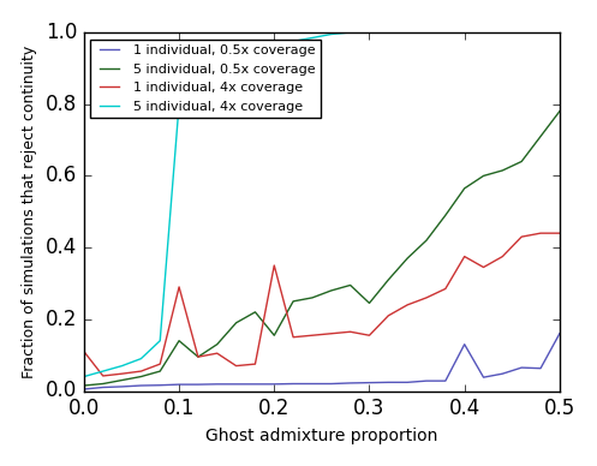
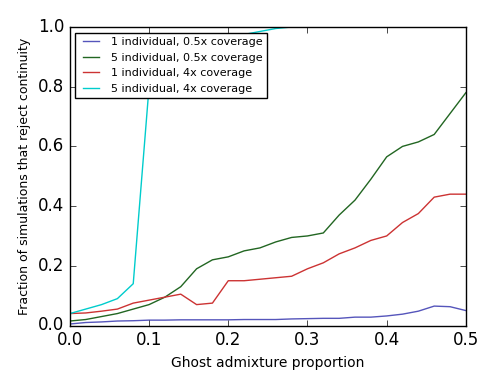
1 individual, 4x coverage/0.0: 0.110 -> 0.040
5 individual, 0.5x coverage/0.1: 0.140 -> 0.070
1 individual, 4x coverage/0.1: 0.290 -> 0.085
5 individual, 0.5x coverage/0.2: 0.155 -> 0.230
1 individual, 4x coverage/0.2: 0.350 -> 0.150
5 individual, 0.5x coverage/0.3: 0.245 -> 0.300
1 individual, 4x coverage/0.3: 0.155 -> 0.190
1 individual, 0.5x coverage/0.4: 0.130 -> 0.032
1 individual, 4x coverage/0.4: 0.375 -> 0.300
1 individual, 0.5x coverage/0.5: 0.160 -> 0.050
